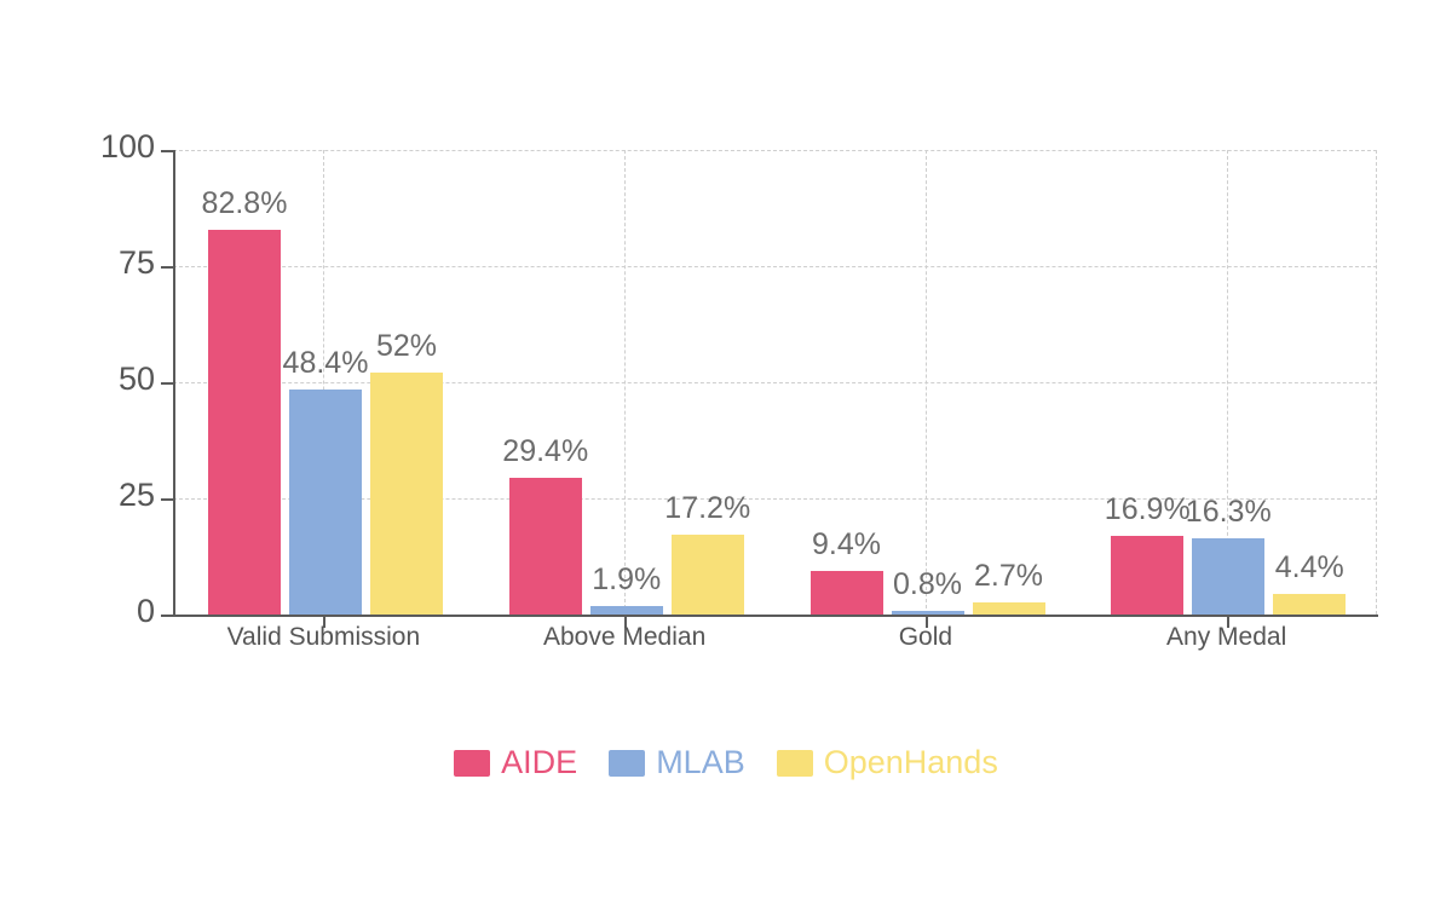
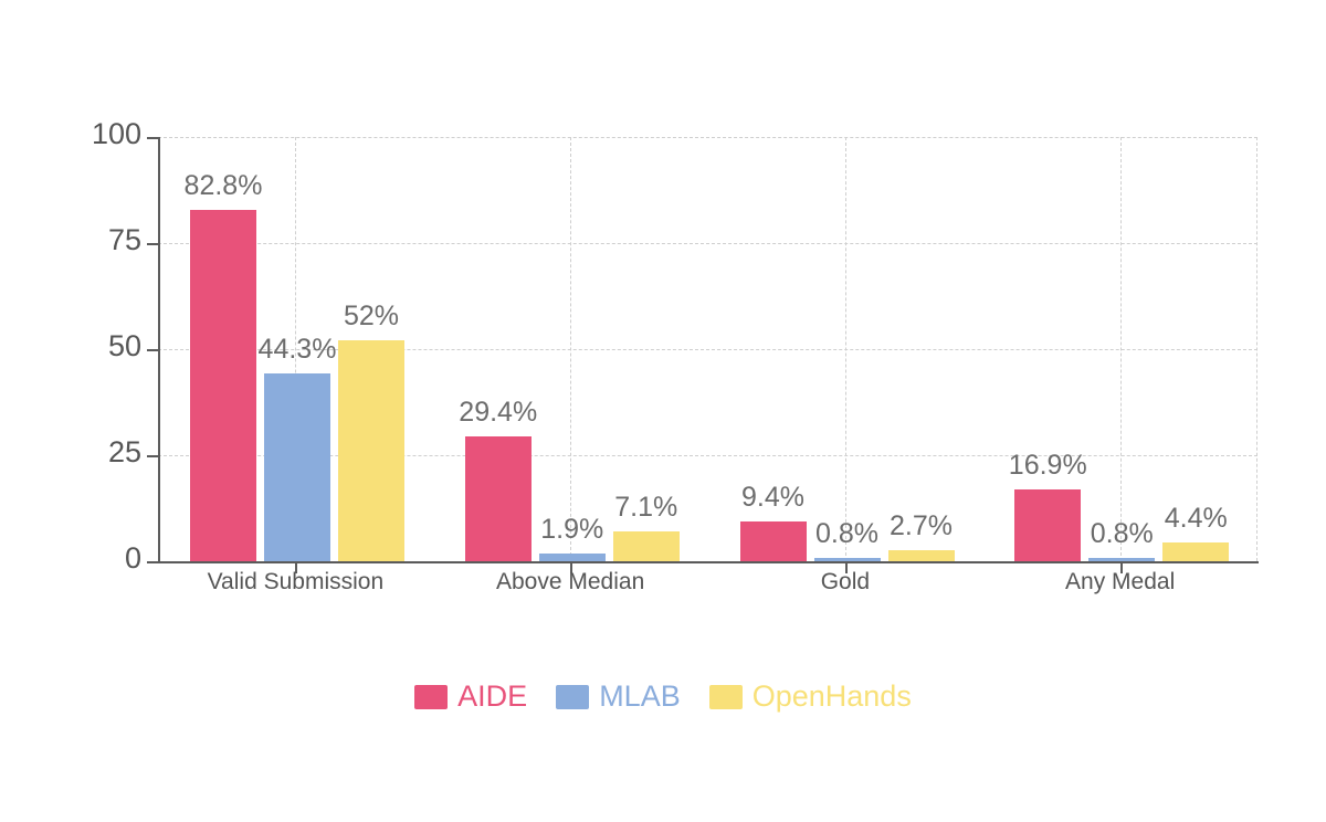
MLAB/Valid Submission: 48.4% -> 44.3%
OpenHands/Above Median: 17.2% -> 7.1%
MLAB/Any Medal: 16.3% -> 0.8%
